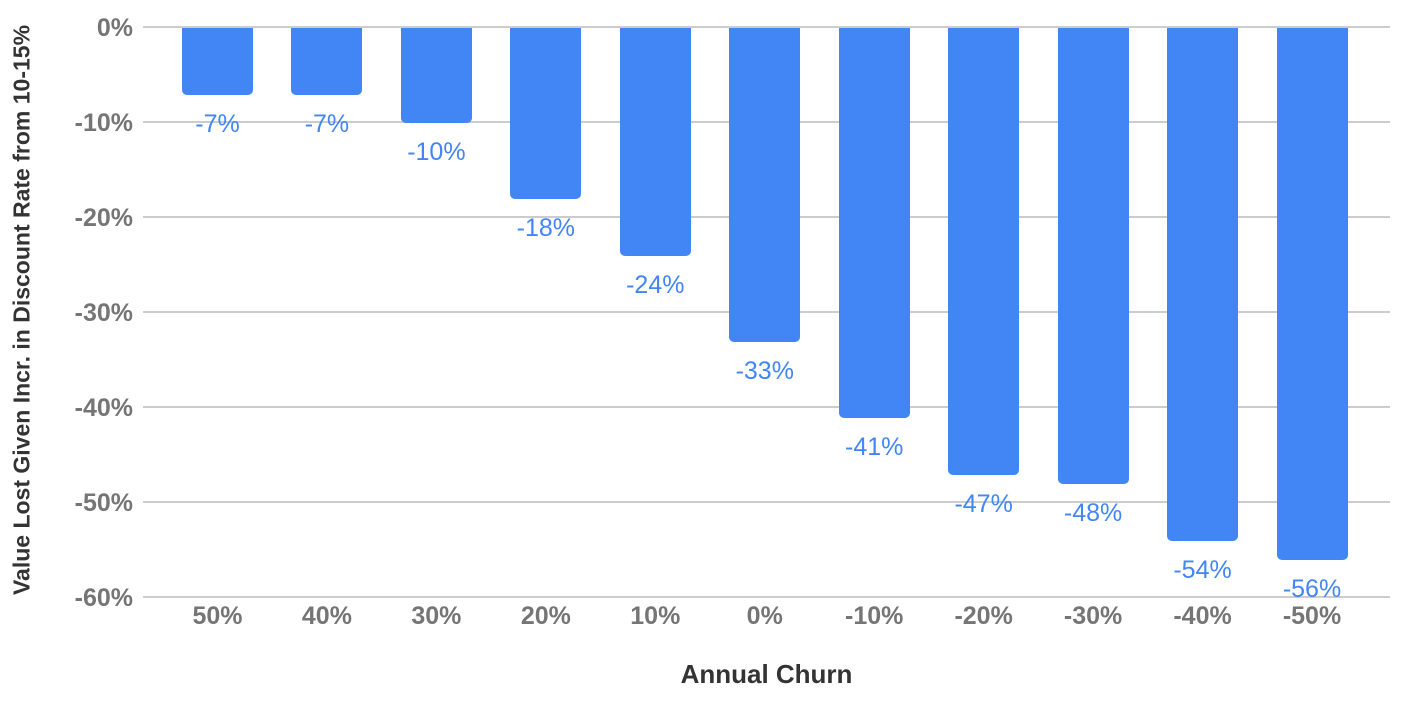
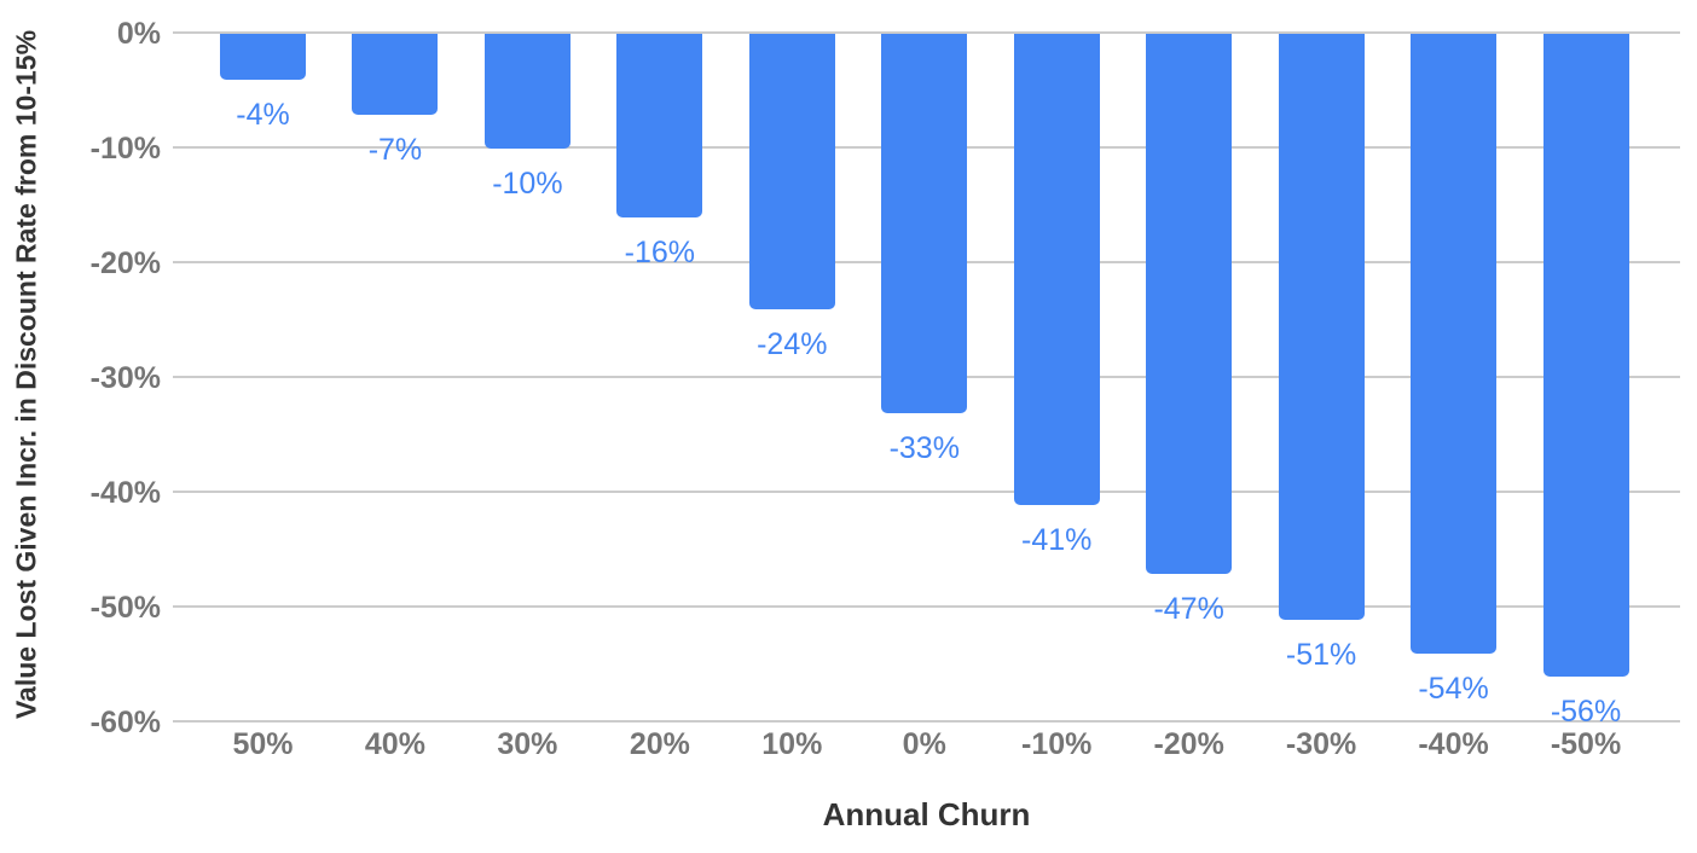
50%: -7% -> -4%
20%: -18% -> -16%
-30%: -48% -> -51%
